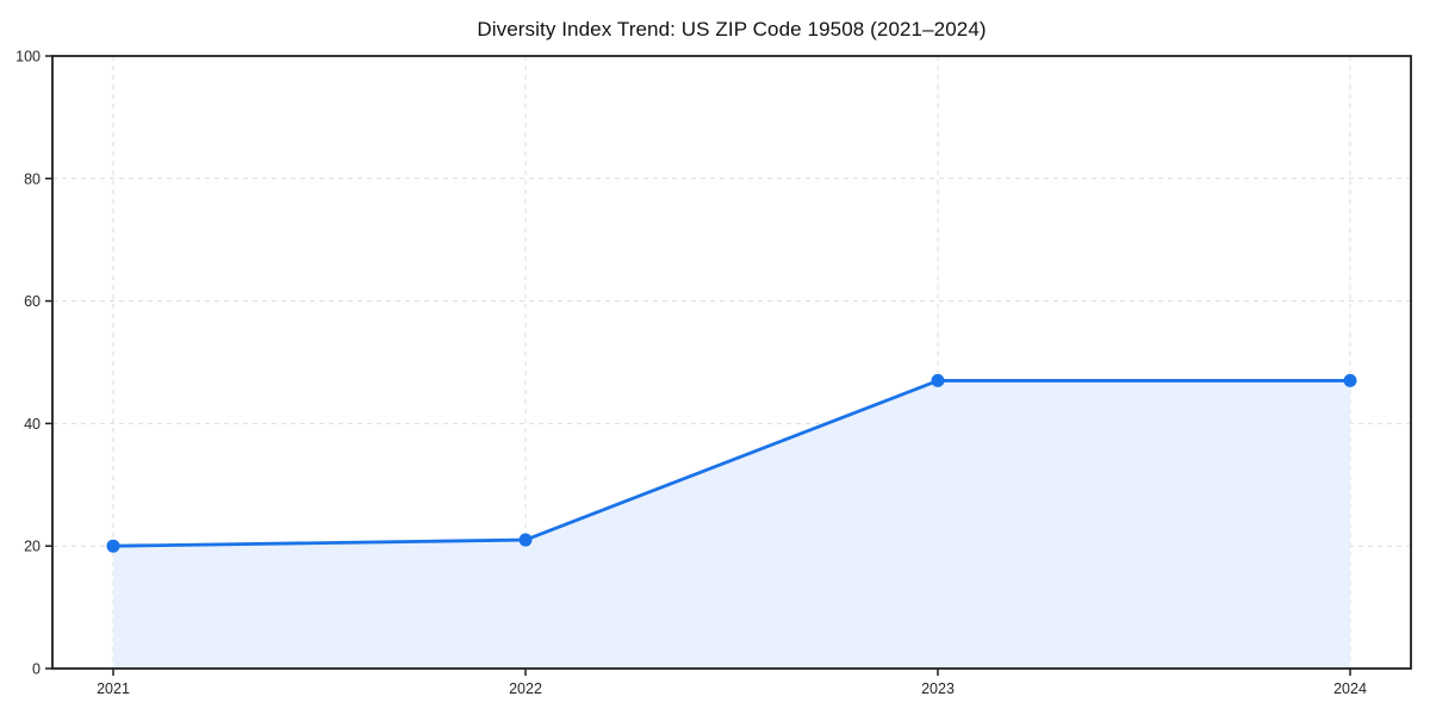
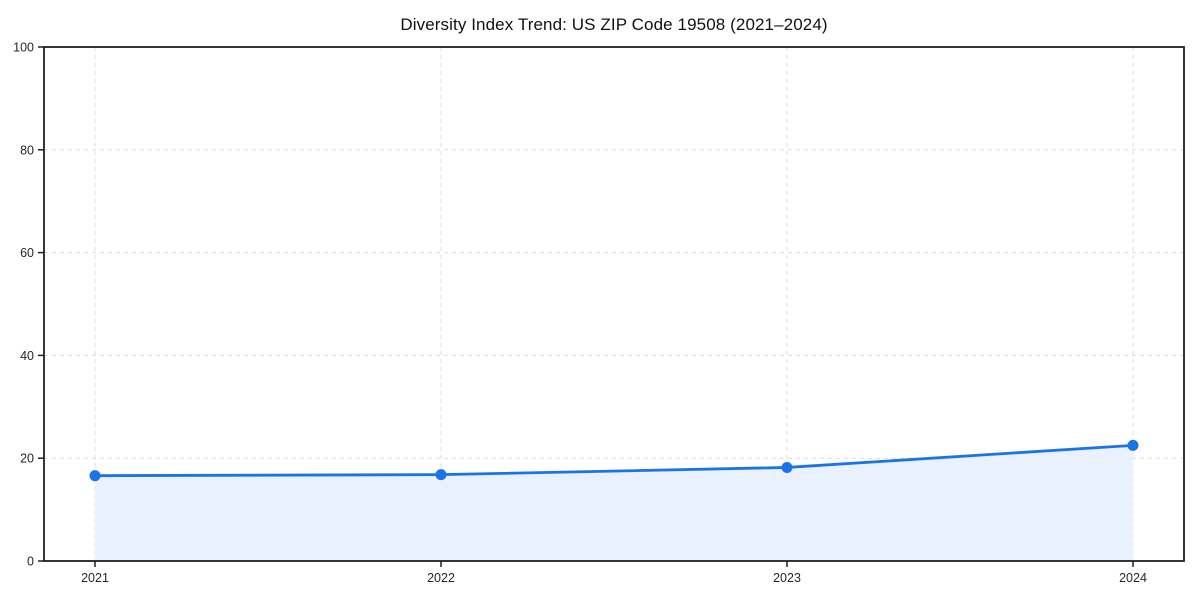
2021: 20 -> 17
2022: 21 -> 17
2023: 47 -> 18
2024: 47 -> 22
